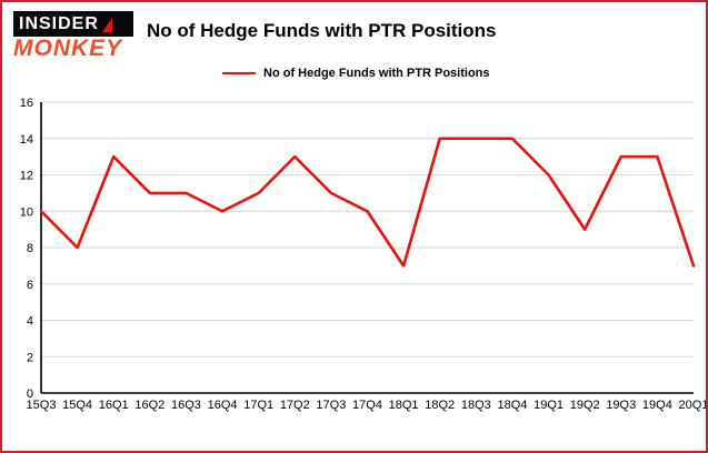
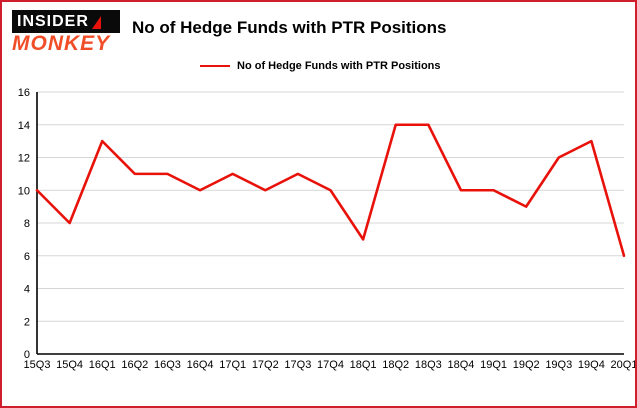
17Q2: 13 -> 10
18Q4: 14 -> 10
19Q1: 12 -> 10
19Q3: 13 -> 12
20Q1: 7 -> 6
